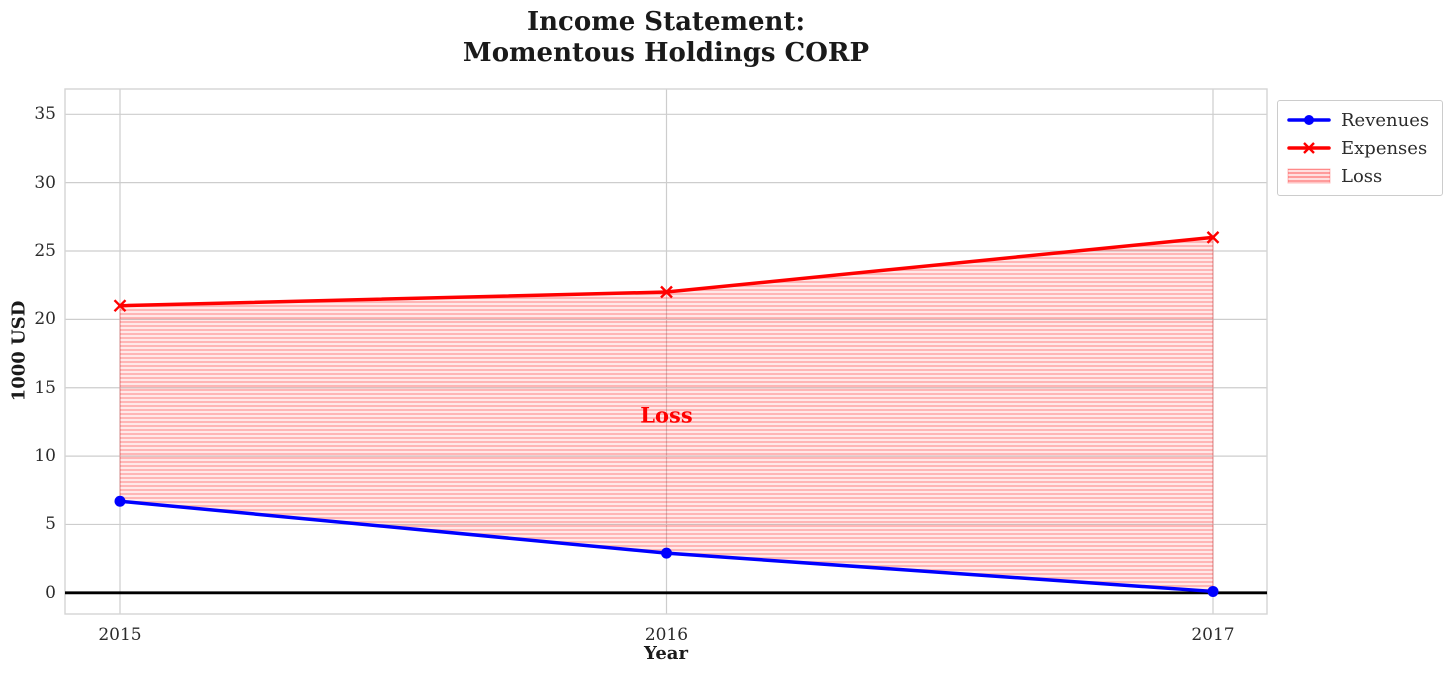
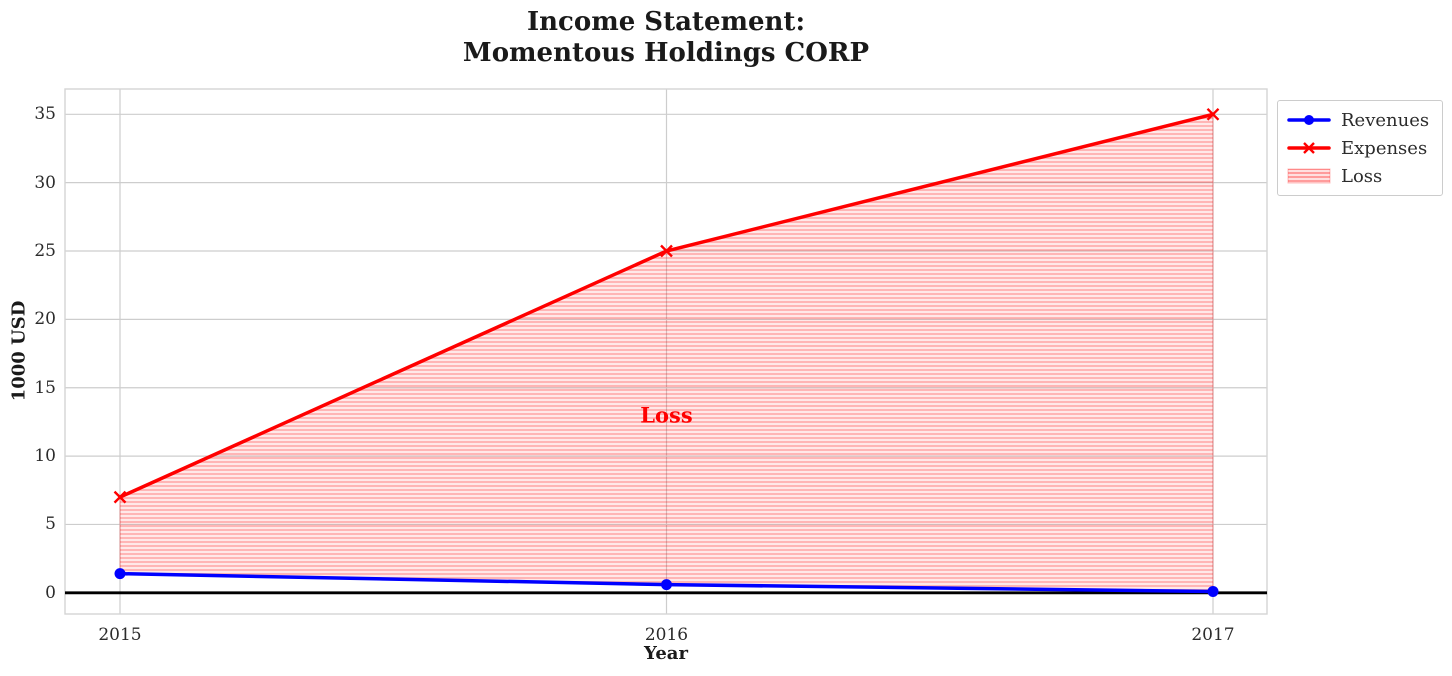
Revenues/2015: 6.7 -> 1.4
Expenses/2015: 21 -> 7
Revenues/2016: 2.9 -> 0.6
Expenses/2016: 22 -> 25
Expenses/2017: 26 -> 35
